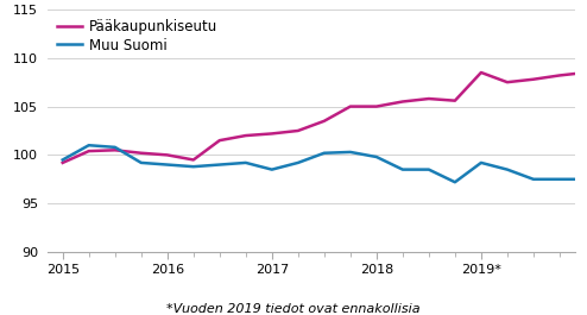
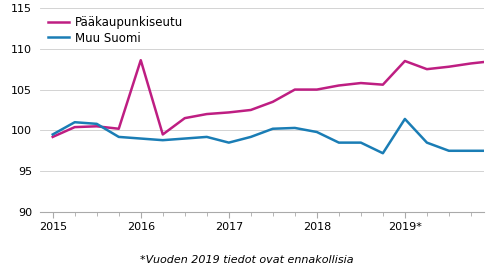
Pääkaupunkiseutu/2016: 100.0 -> 108.6
Muu Suomi/2019*: 99.2 -> 101.4
